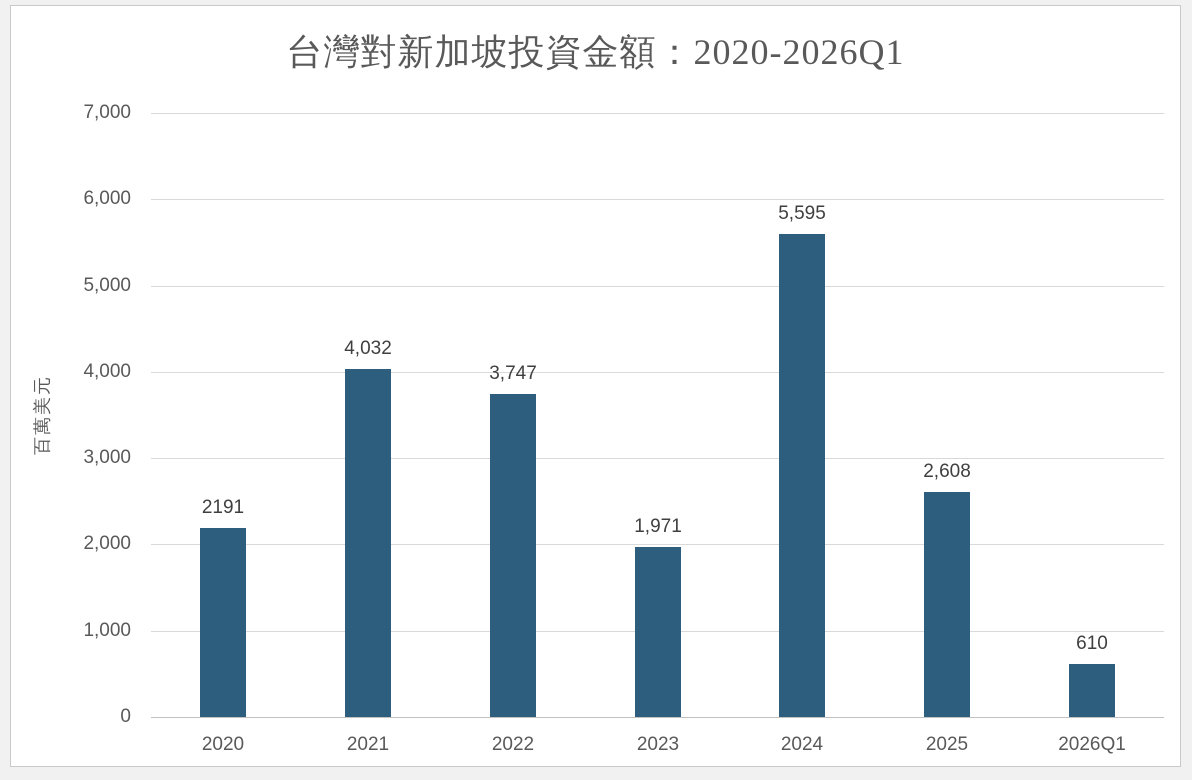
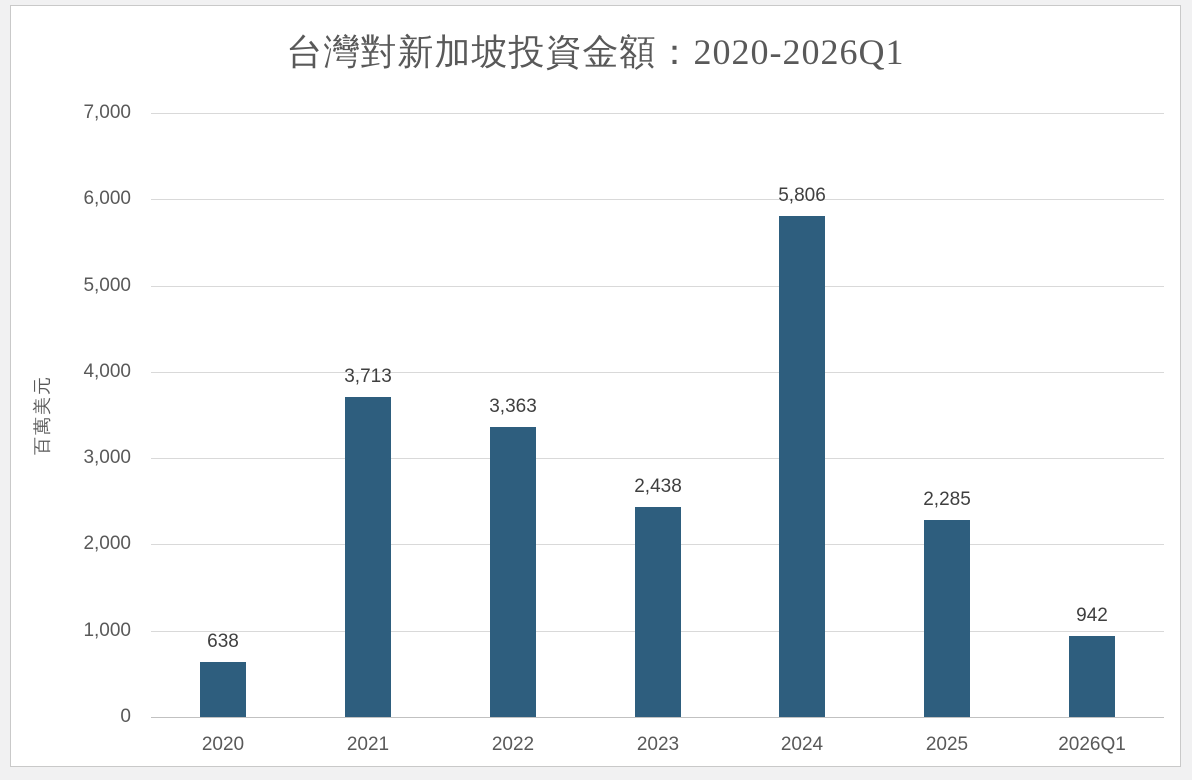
2020: 2191 -> 638
2021: 4,032 -> 3,713
2022: 3,747 -> 3,363
2023: 1,971 -> 2,438
2024: 5,595 -> 5,806
2025: 2,608 -> 2,285
2026Q1: 610 -> 942
